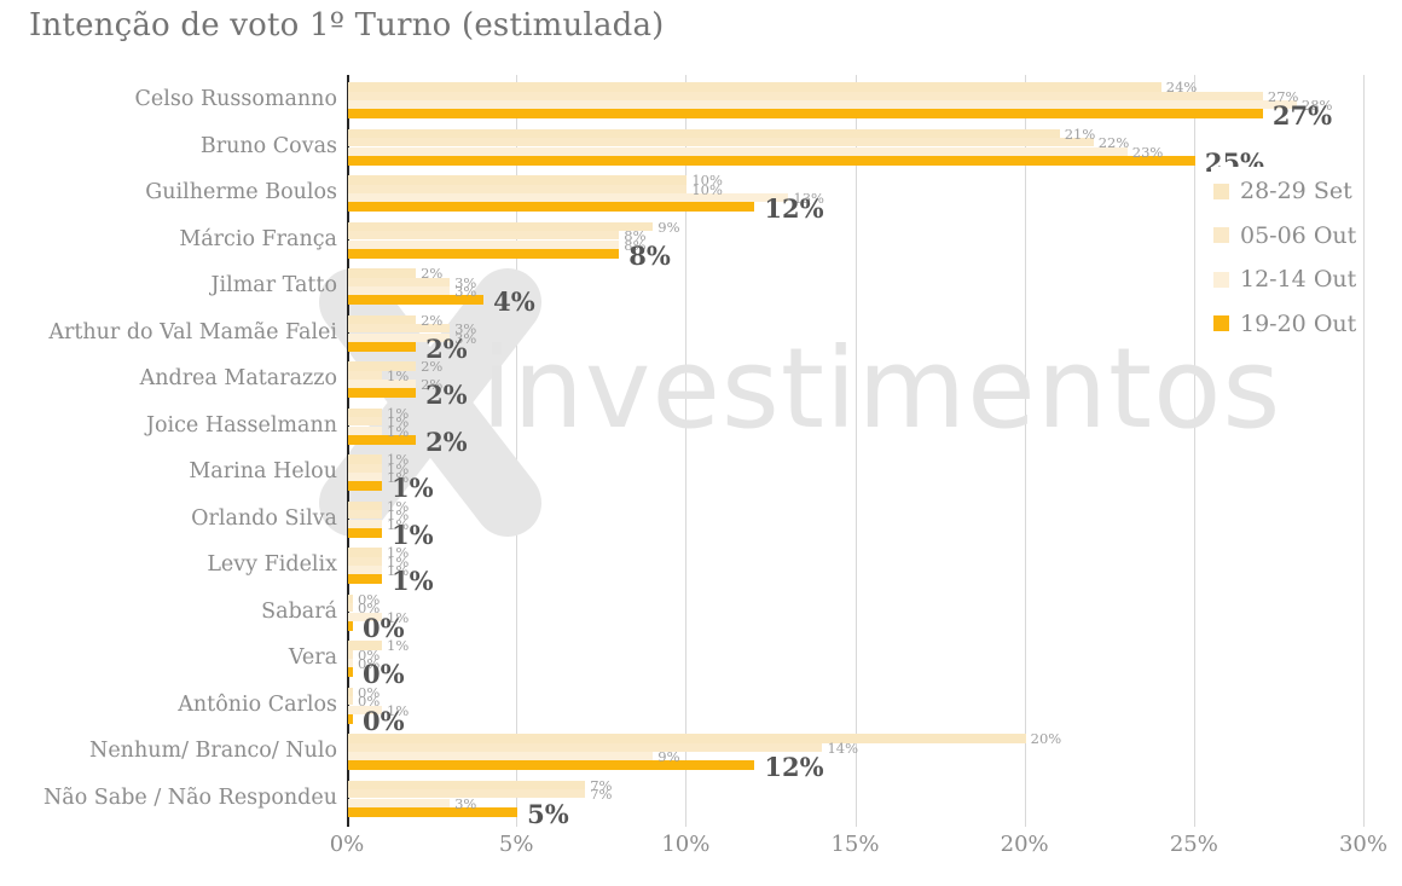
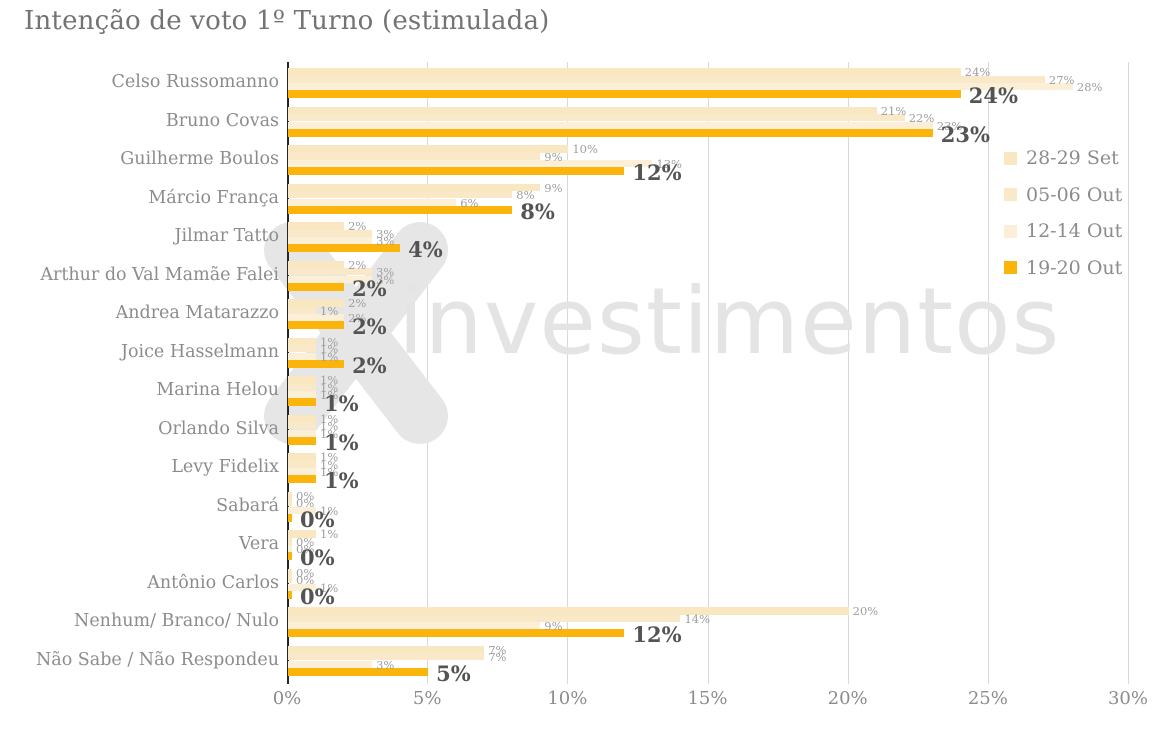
19-20 Out/Celso Russomanno: 27% -> 24%
19-20 Out/Bruno Covas: 25% -> 23%
05-06 Out/Guilherme Boulos: 10% -> 9%
12-14 Out/Márcio França: 8% -> 6%
